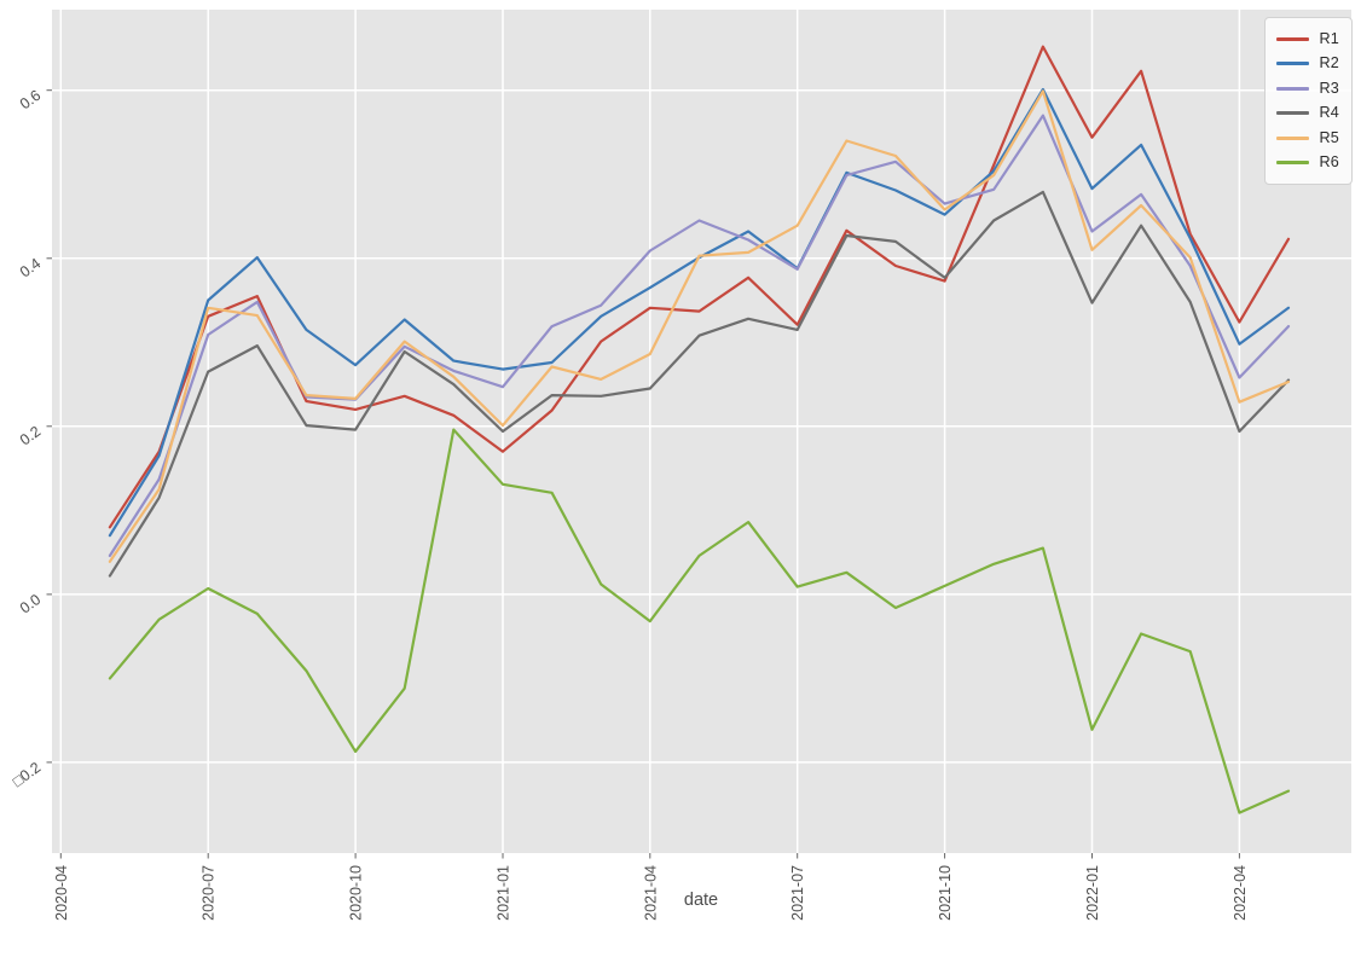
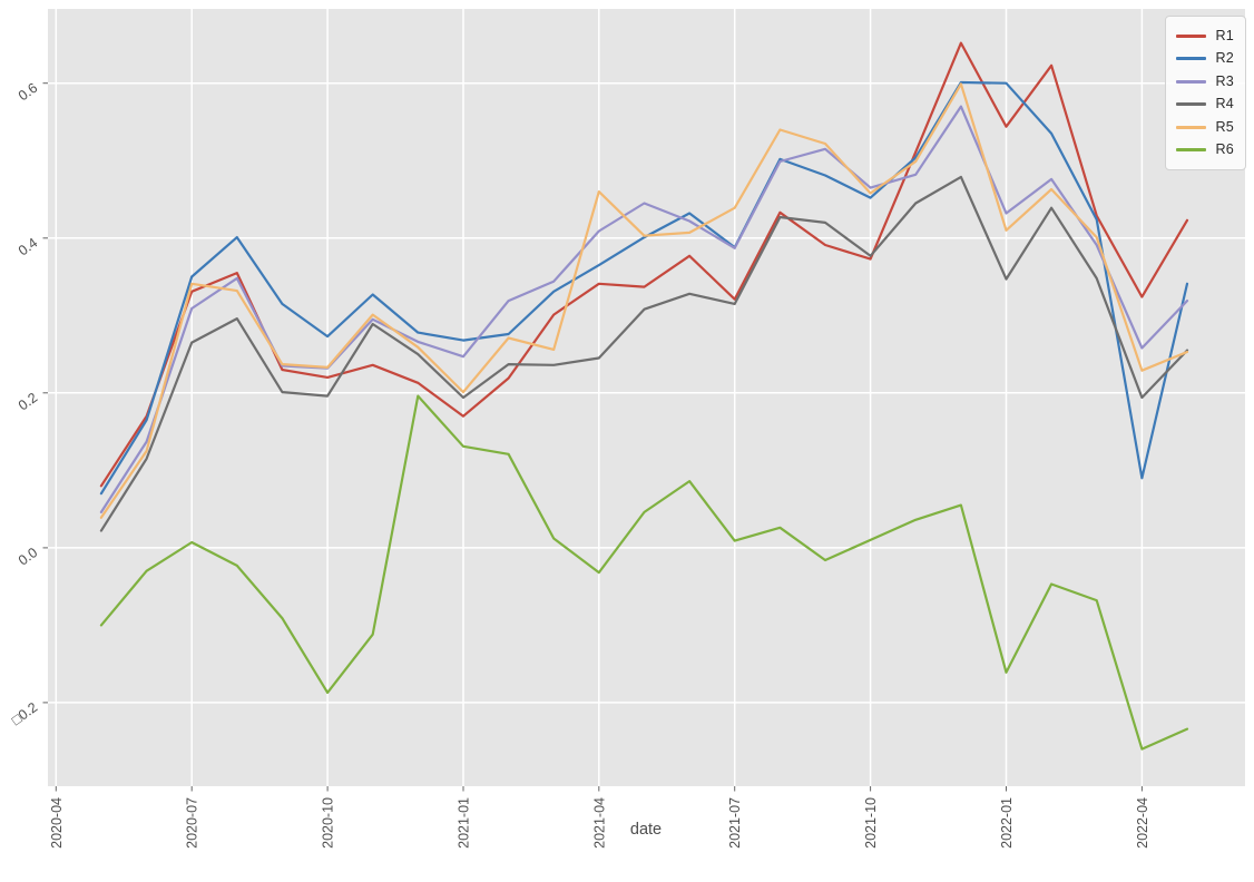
R5/2021-04: 0.29 -> 0.46
R2/2022-01: 0.48 -> 0.60
R2/2022-04: 0.30 -> 0.09
